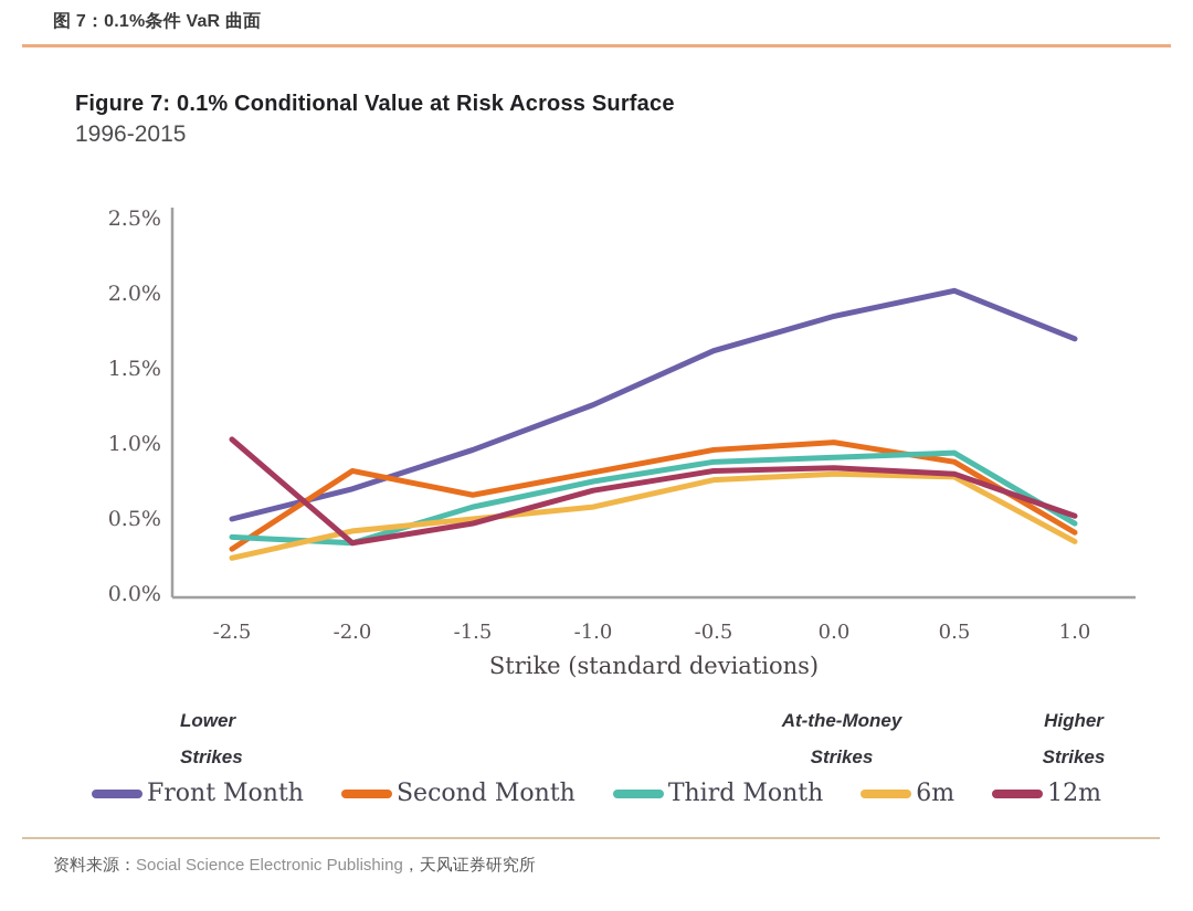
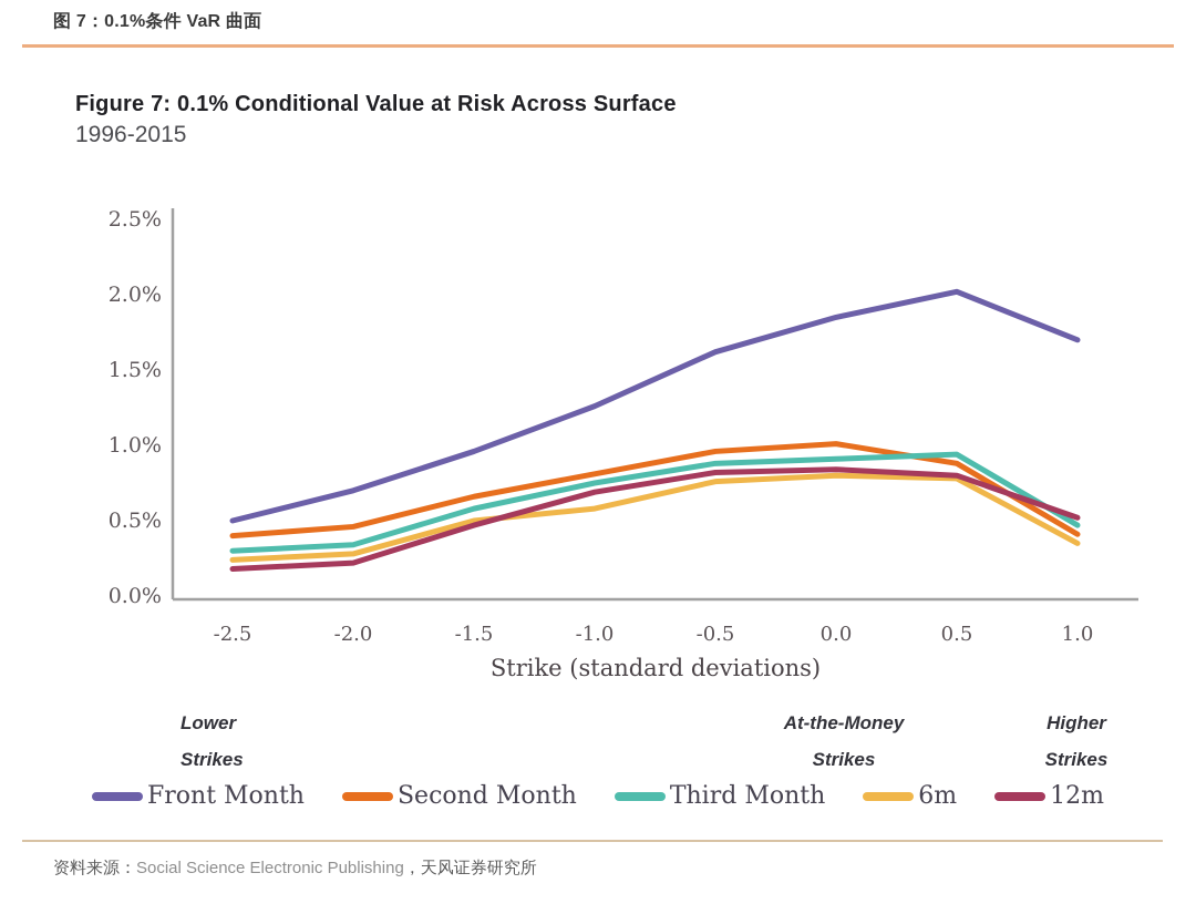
Second Month/-2.5: 0.30% -> 0.40%
Third Month/-2.5: 0.38% -> 0.30%
12m/-2.5: 1.03% -> 0.18%
Second Month/-2.0: 0.82% -> 0.46%
6m/-2.0: 0.42% -> 0.28%
12m/-2.0: 0.34% -> 0.22%
